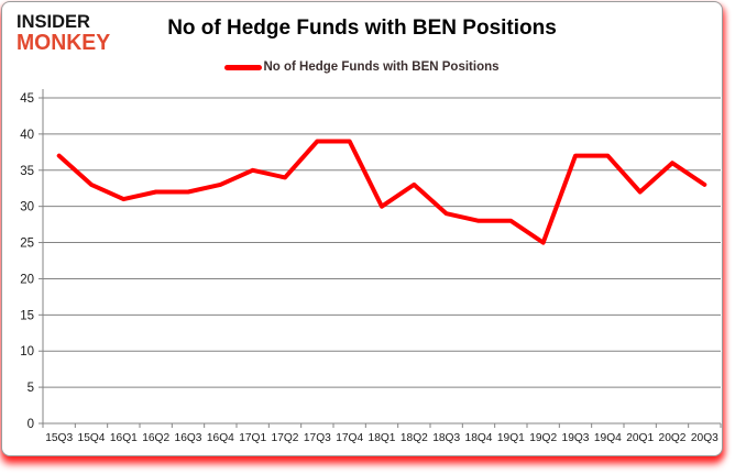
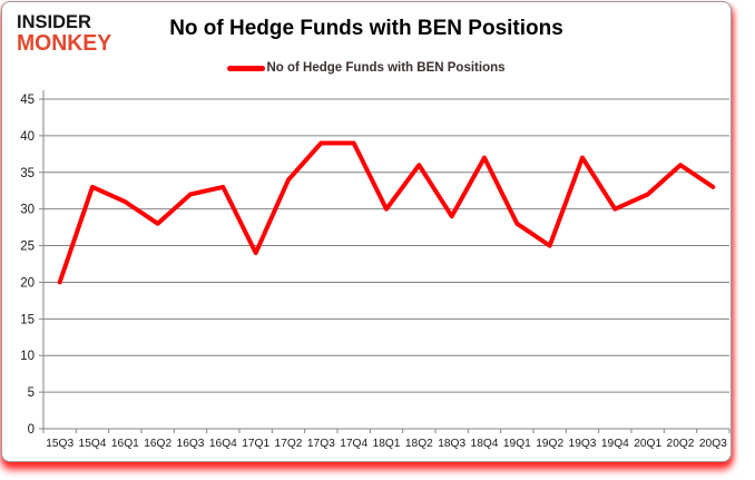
15Q3: 37 -> 20
16Q2: 32 -> 28
17Q1: 35 -> 24
18Q2: 33 -> 36
18Q4: 28 -> 37
19Q4: 37 -> 30
